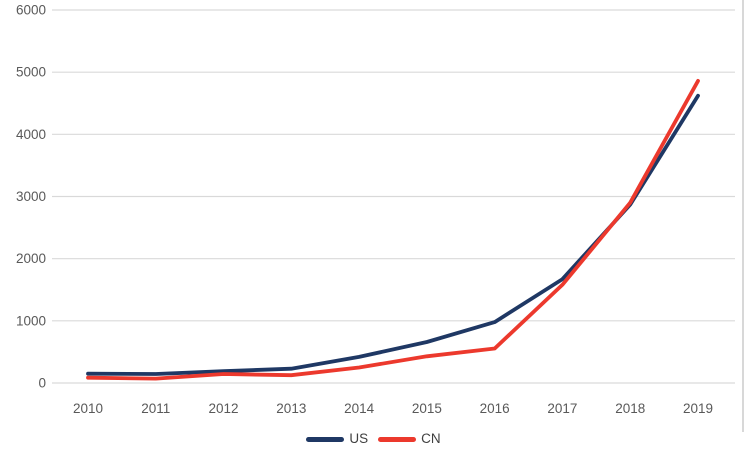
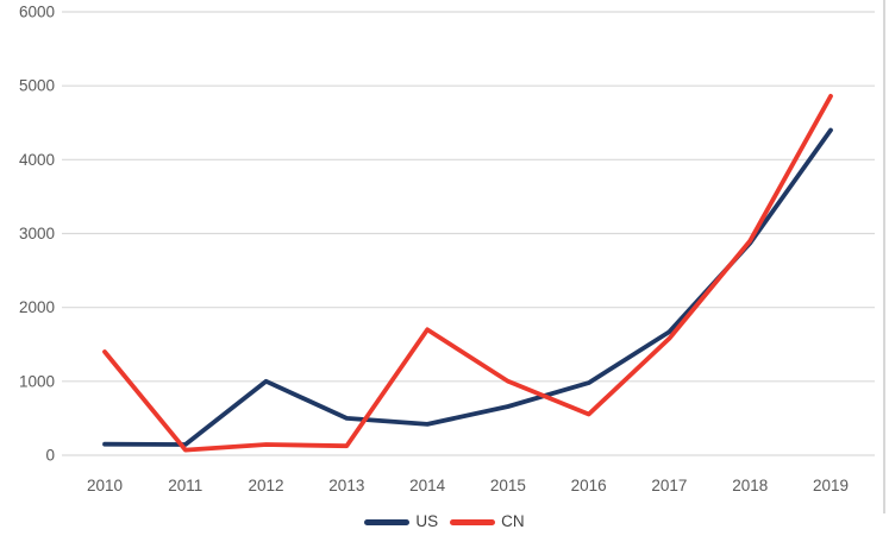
CN/2010: 100 -> 1400
US/2012: 200 -> 1000
US/2013: 200 -> 500
CN/2014: 200 -> 1700
CN/2015: 400 -> 1000
US/2019: 4600 -> 4400
